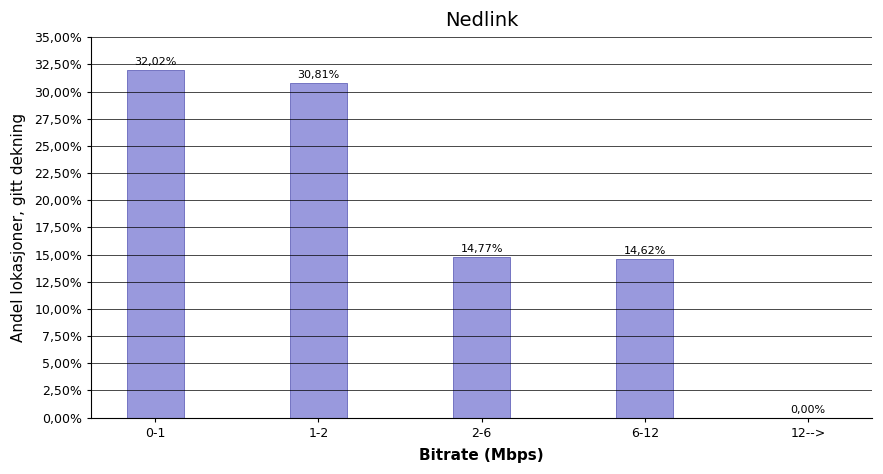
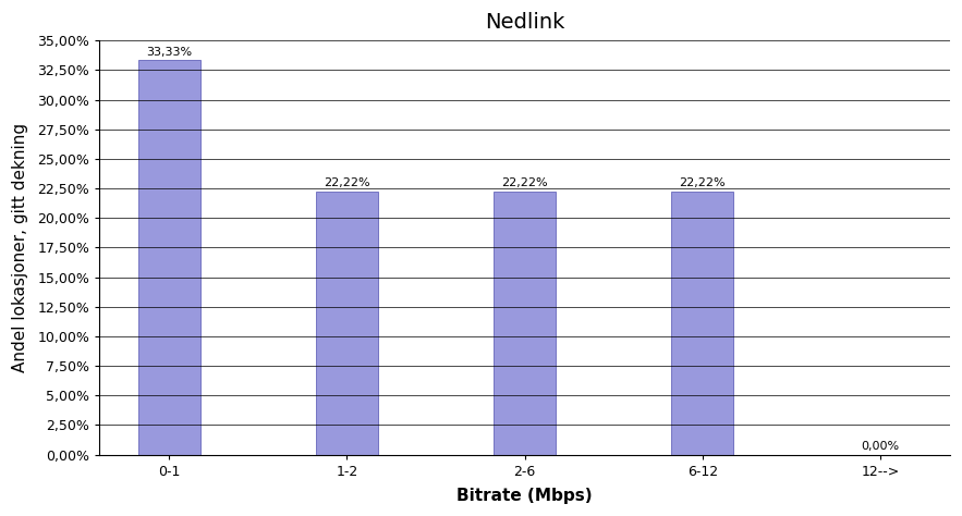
0-1: 32,02% -> 33,33%
1-2: 30,81% -> 22,22%
2-6: 14,77% -> 22,22%
6-12: 14,62% -> 22,22%
